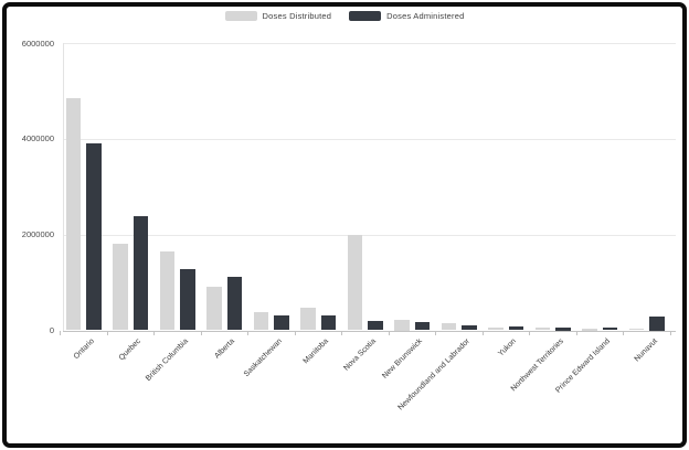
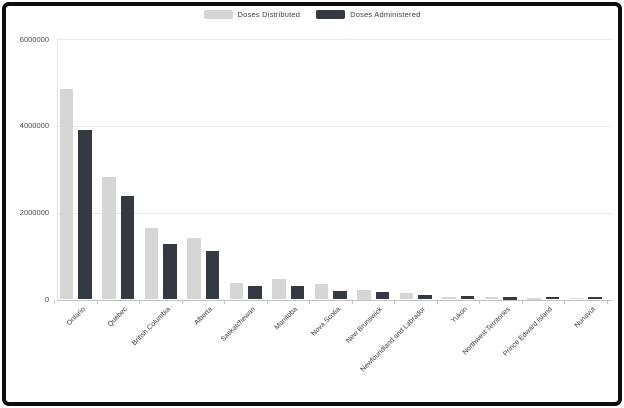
Doses Distributed/Quebec: 1800000 -> 2800000
Doses Distributed/Alberta: 900000 -> 1400000
Doses Distributed/Nova Scotia: 2000000 -> 400000
Doses Administered/Nunavut: 300000 -> 100000
